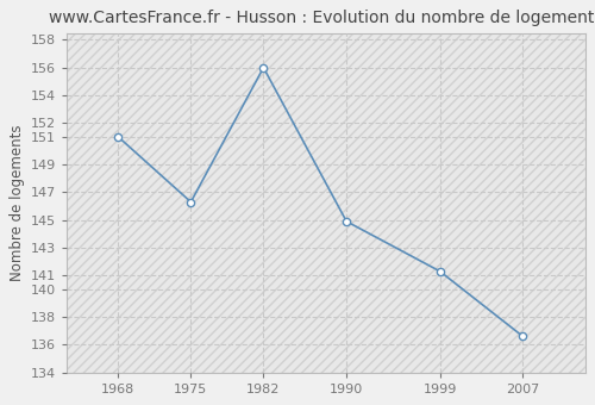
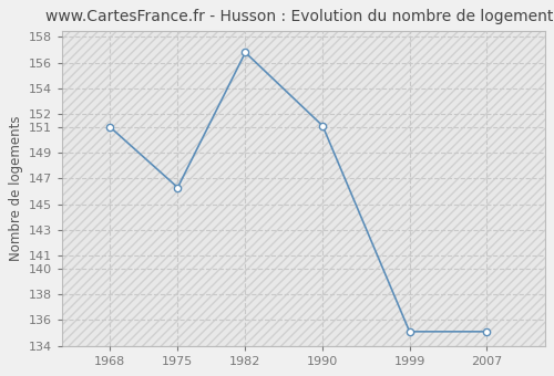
1982: 156.0 -> 156.8
1990: 144.9 -> 151.1
1999: 141.3 -> 135.1
2007: 136.6 -> 135.1
